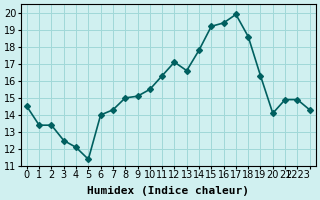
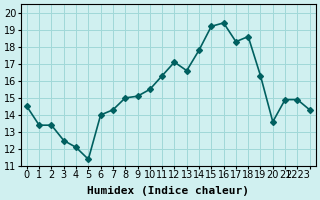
17: 19.9 -> 18.3
20: 14.1 -> 13.6
